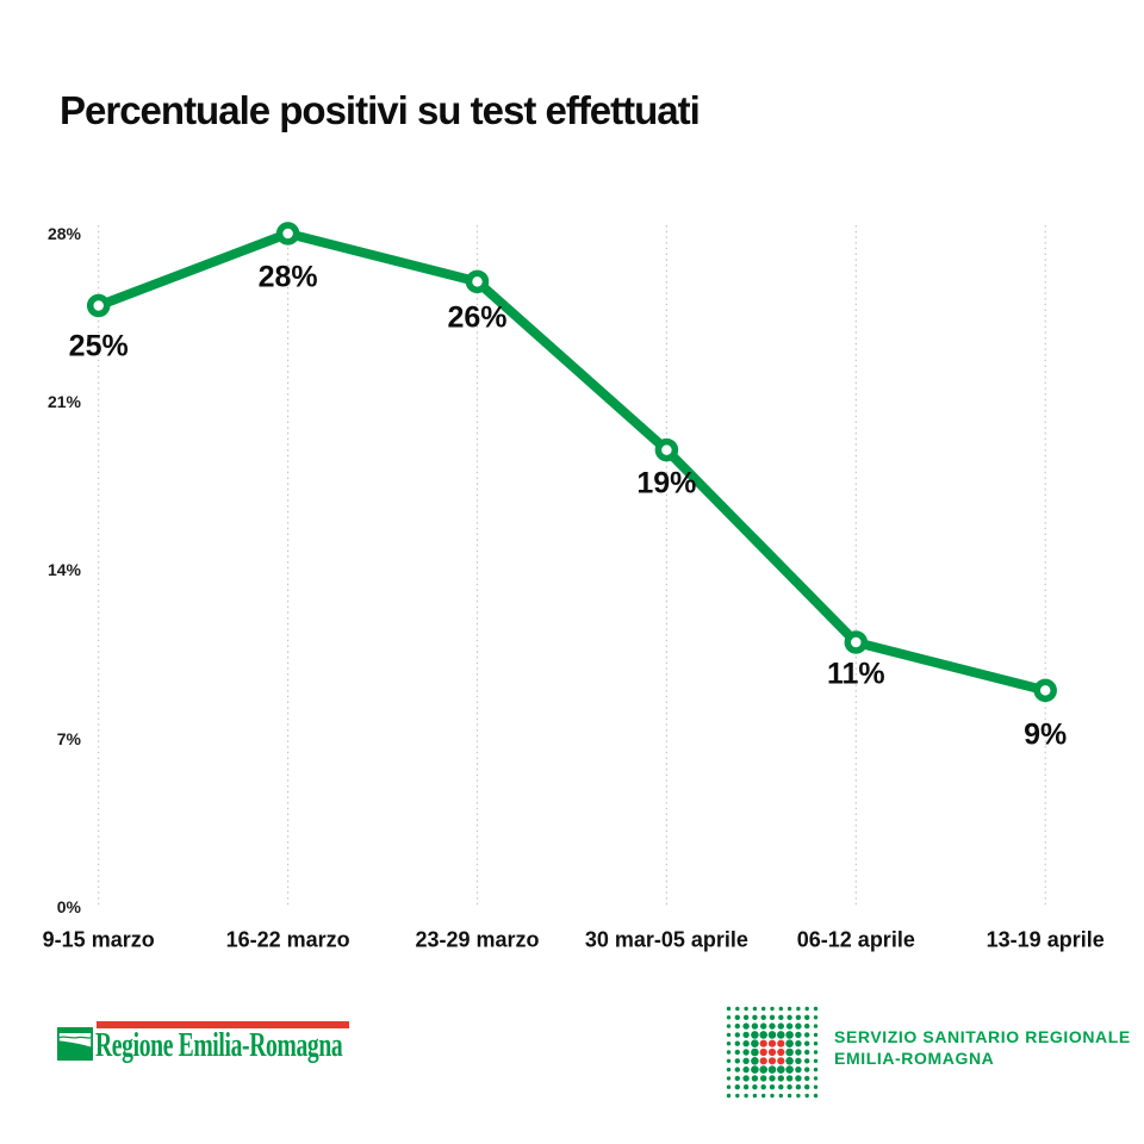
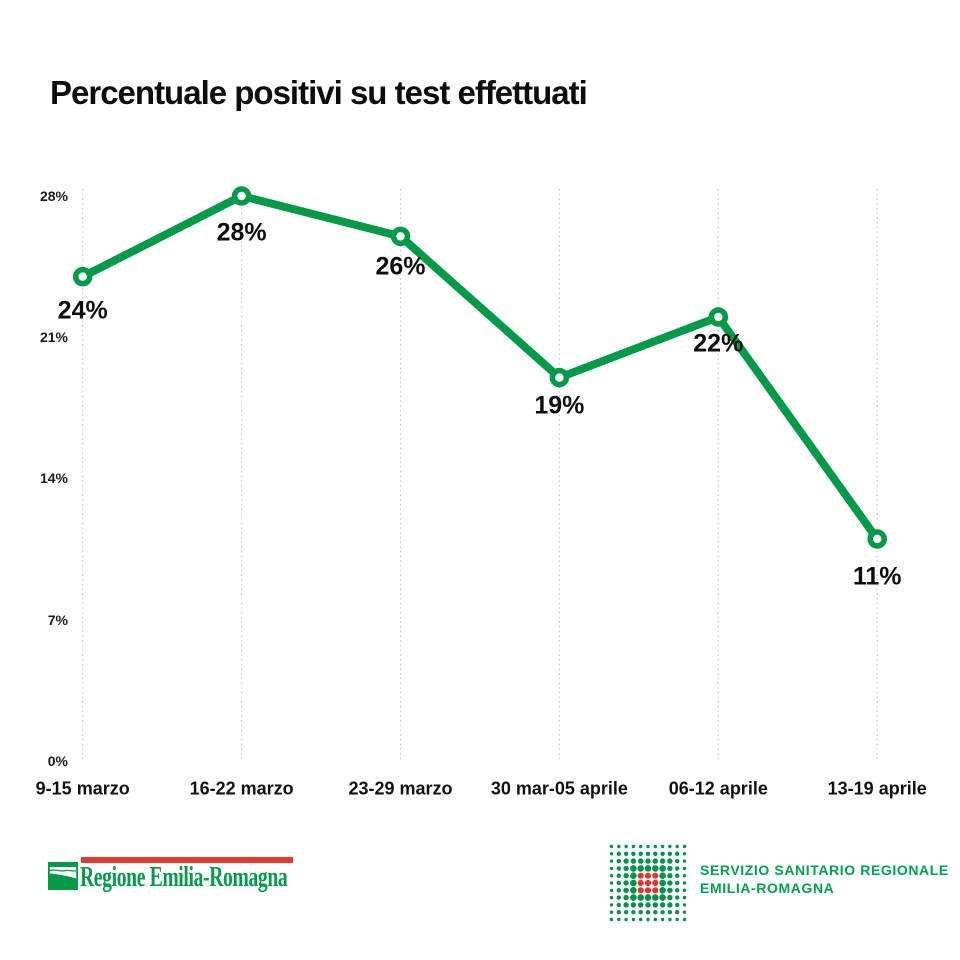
9-15 marzo: 25% -> 24%
06-12 aprile: 11% -> 22%
13-19 aprile: 9% -> 11%
